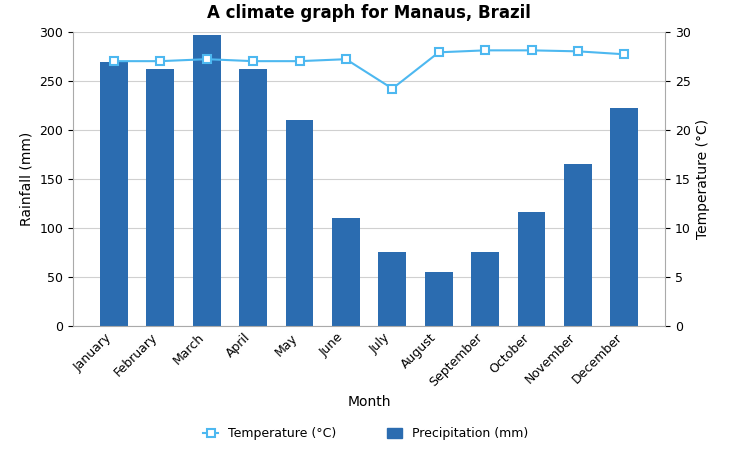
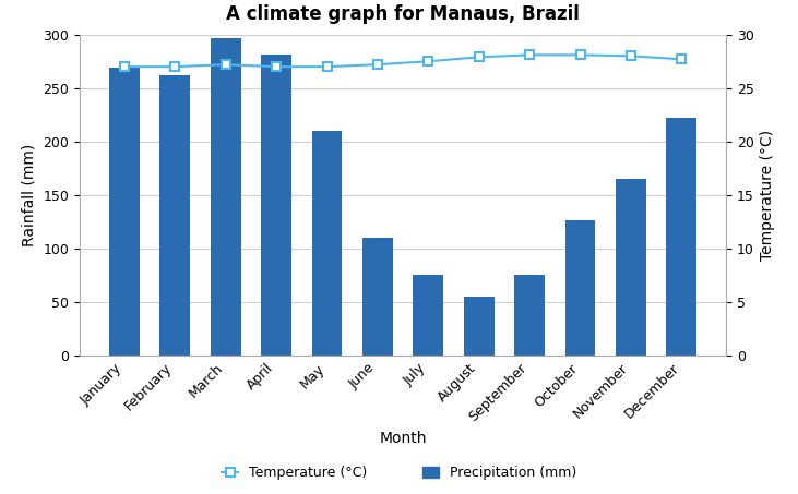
Precipitation (mm)/April: 262 -> 281
Temperature (°C)/July: 24.2 -> 27.5
Precipitation (mm)/October: 116 -> 126
